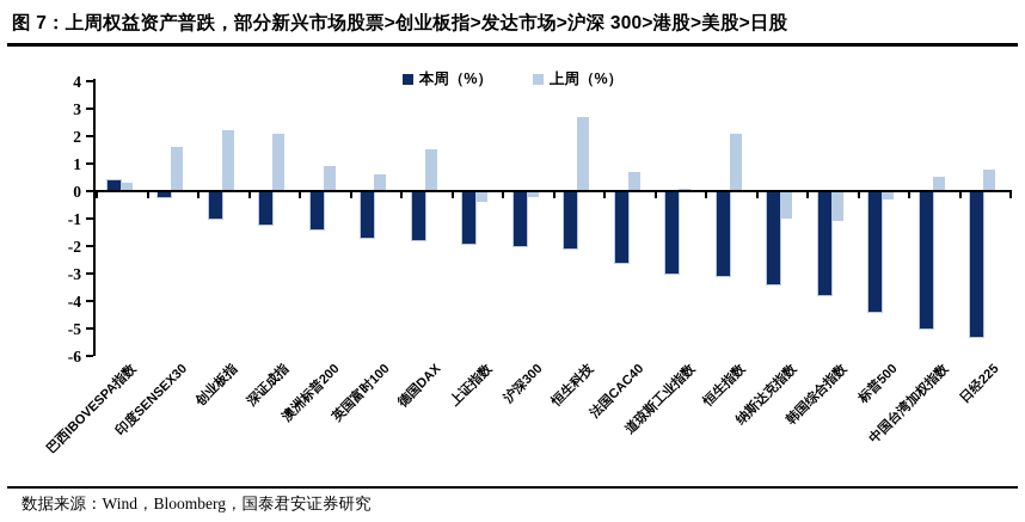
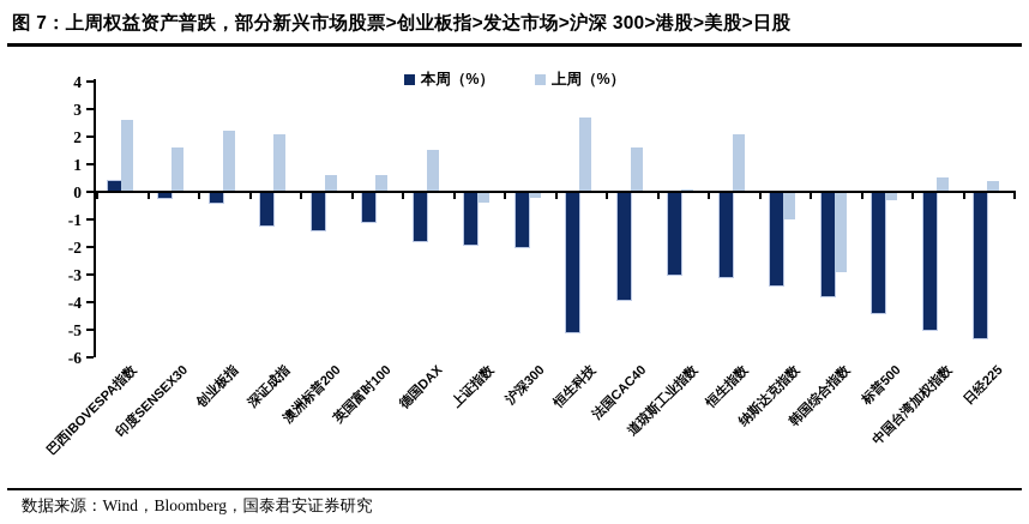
上周（%）/巴西IBOVESPA指数: 0.3 -> 2.6
本周（%）/创业板指: -1.0 -> -0.4
上周（%）/澳洲标普200: 0.9 -> 0.6
本周（%）/英国富时100: -1.7 -> -1.1
本周（%）/恒生科技: -2.1 -> -5.1
本周（%）/法国CAC40: -2.6 -> -3.9
上周（%）/法国CAC40: 0.7 -> 1.6
上周（%）/韩国综合指数: -1.1 -> -2.9
上周（%）/日经225: 0.8 -> 0.4
